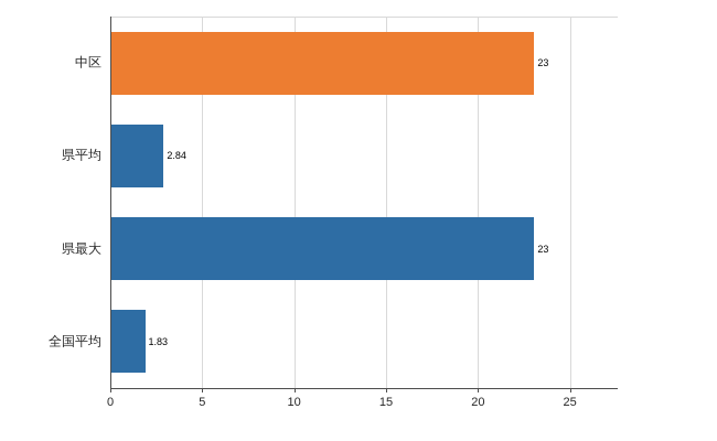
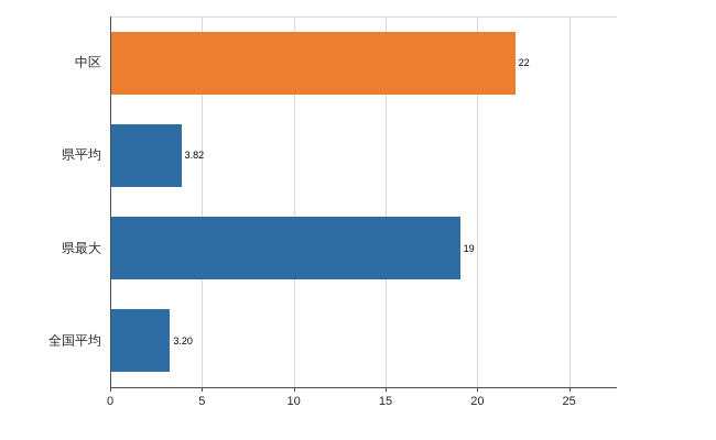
中区: 23 -> 22
県平均: 2.84 -> 3.82
県最大: 23 -> 19
全国平均: 1.83 -> 3.20
